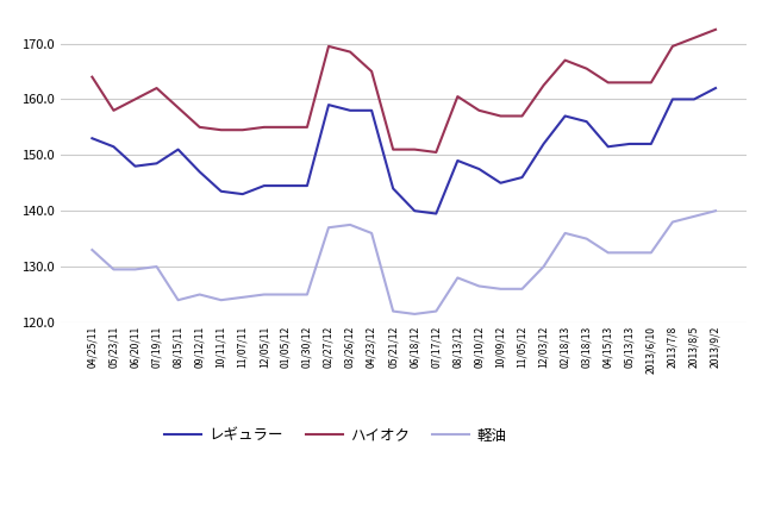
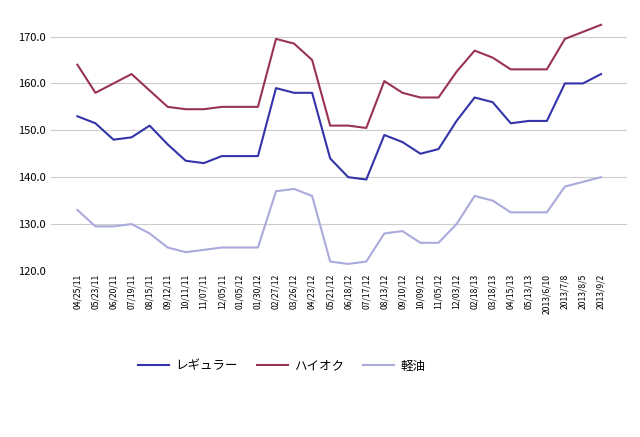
軽油/08/15/11: 124.0 -> 128.0
軽油/09/10/12: 126.5 -> 128.5
